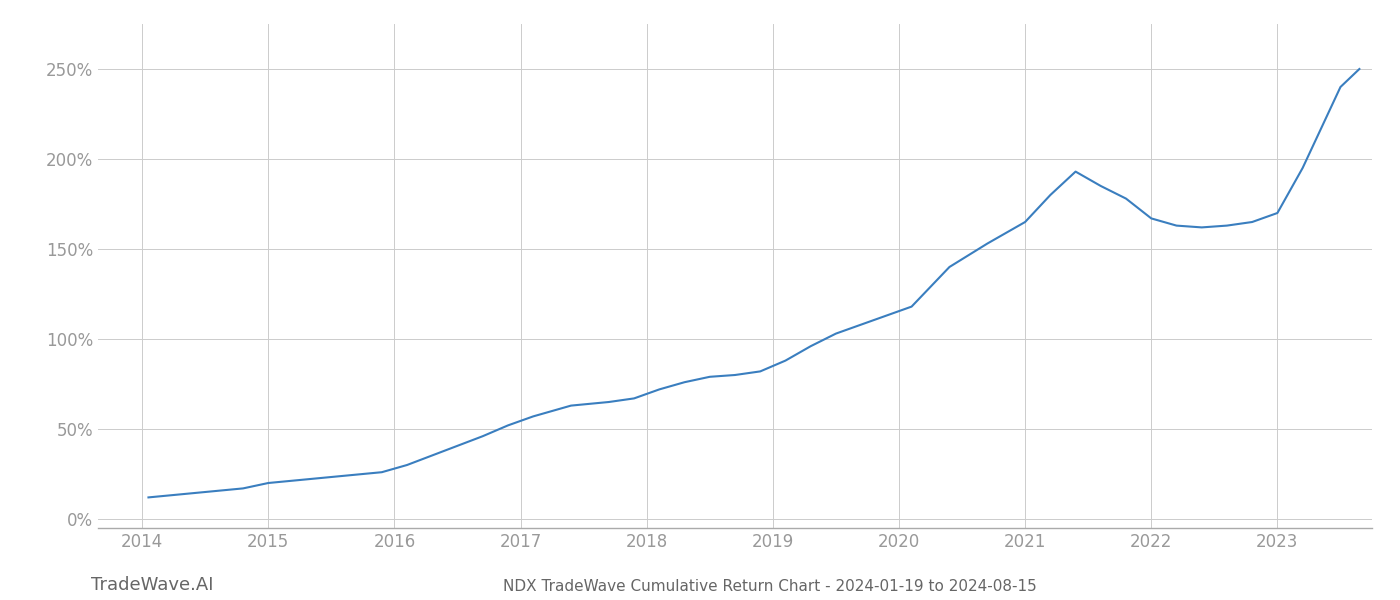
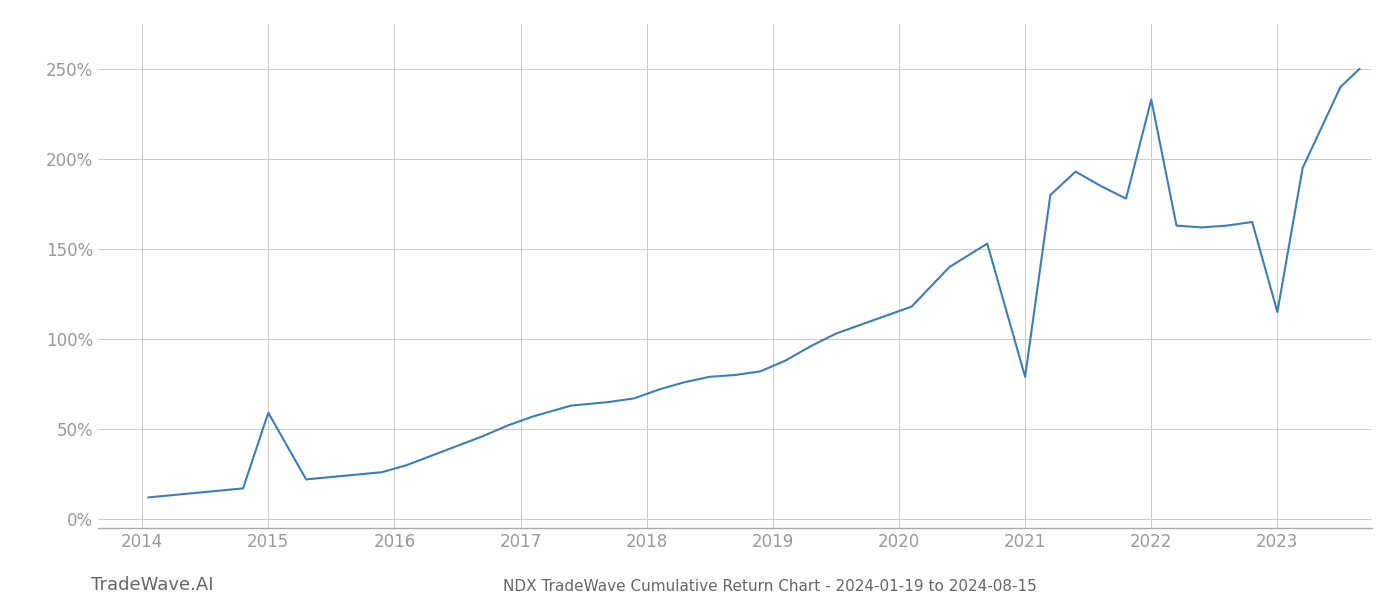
2015: 20% -> 59%
2021: 165% -> 79%
2022: 167% -> 233%
2023: 170% -> 115%
